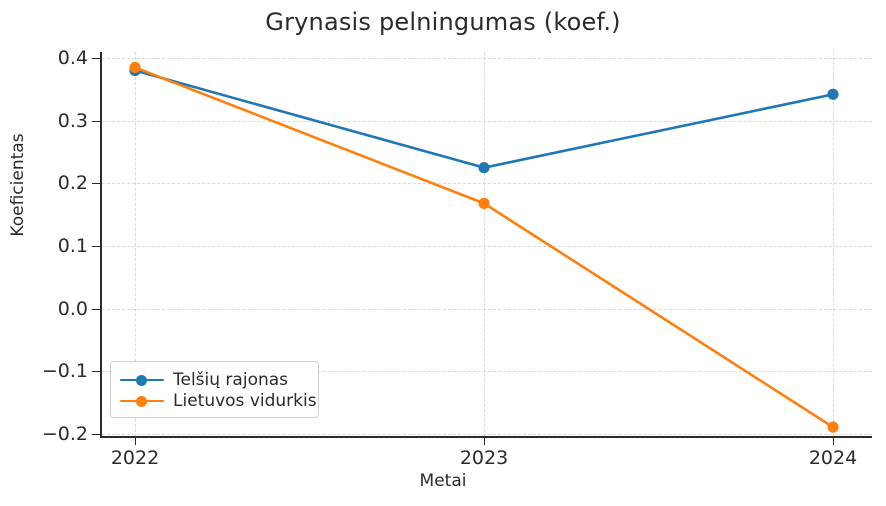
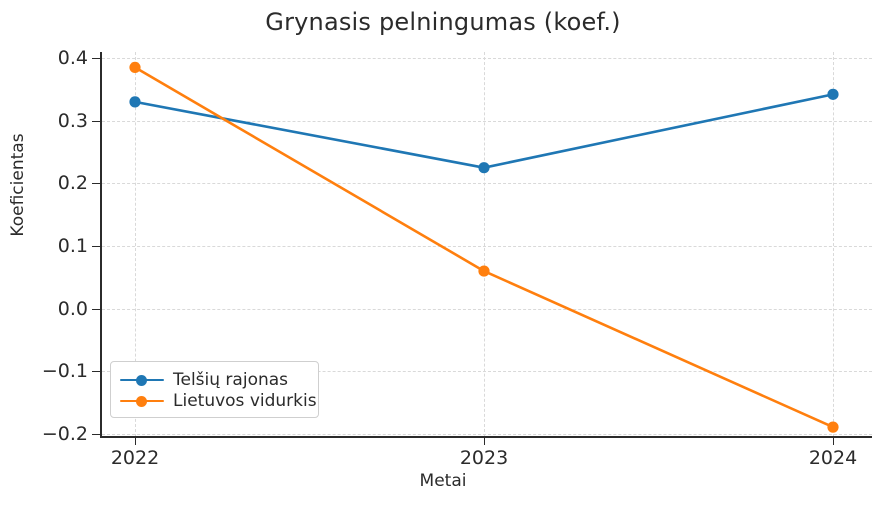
Telšių rajonas/2022: 0.38 -> 0.33
Lietuvos vidurkis/2023: 0.17 -> 0.06
